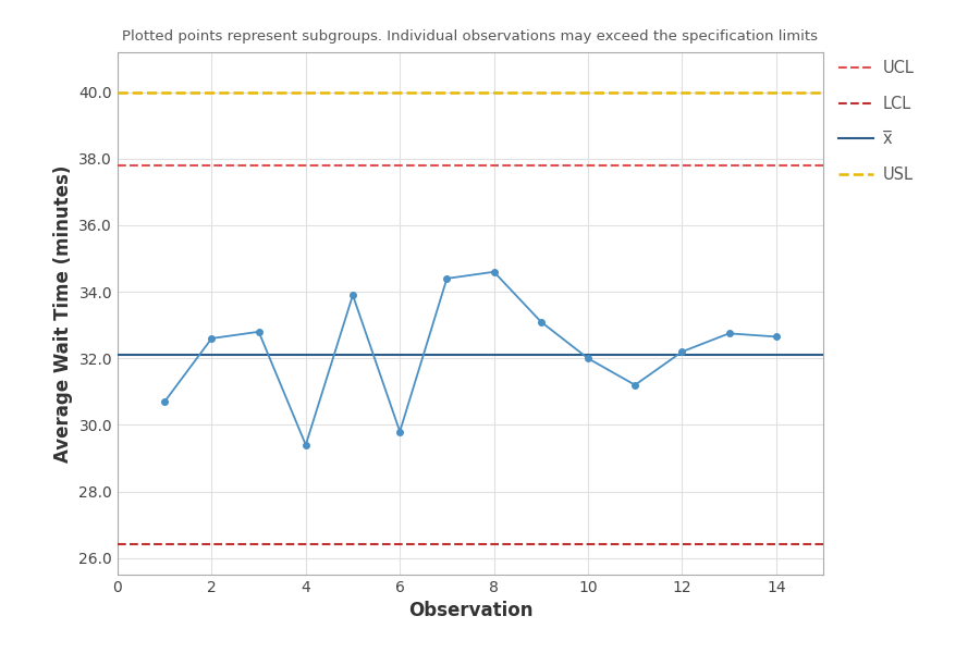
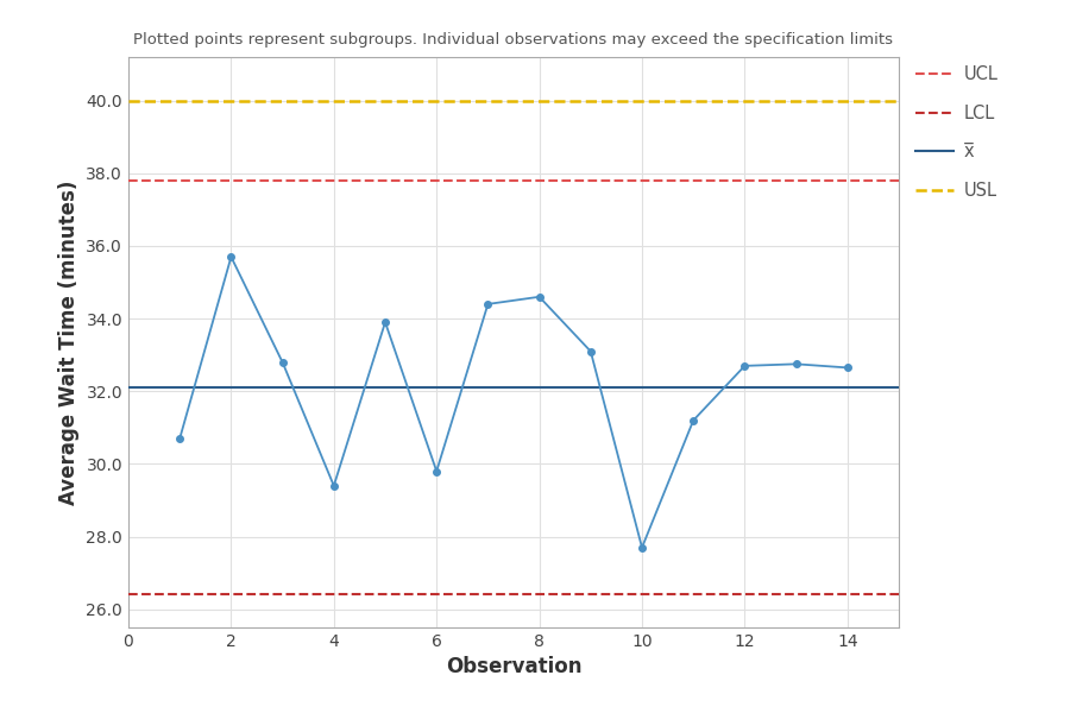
2: 32.60 -> 35.70
10: 32.00 -> 27.70
12: 32.20 -> 32.70
